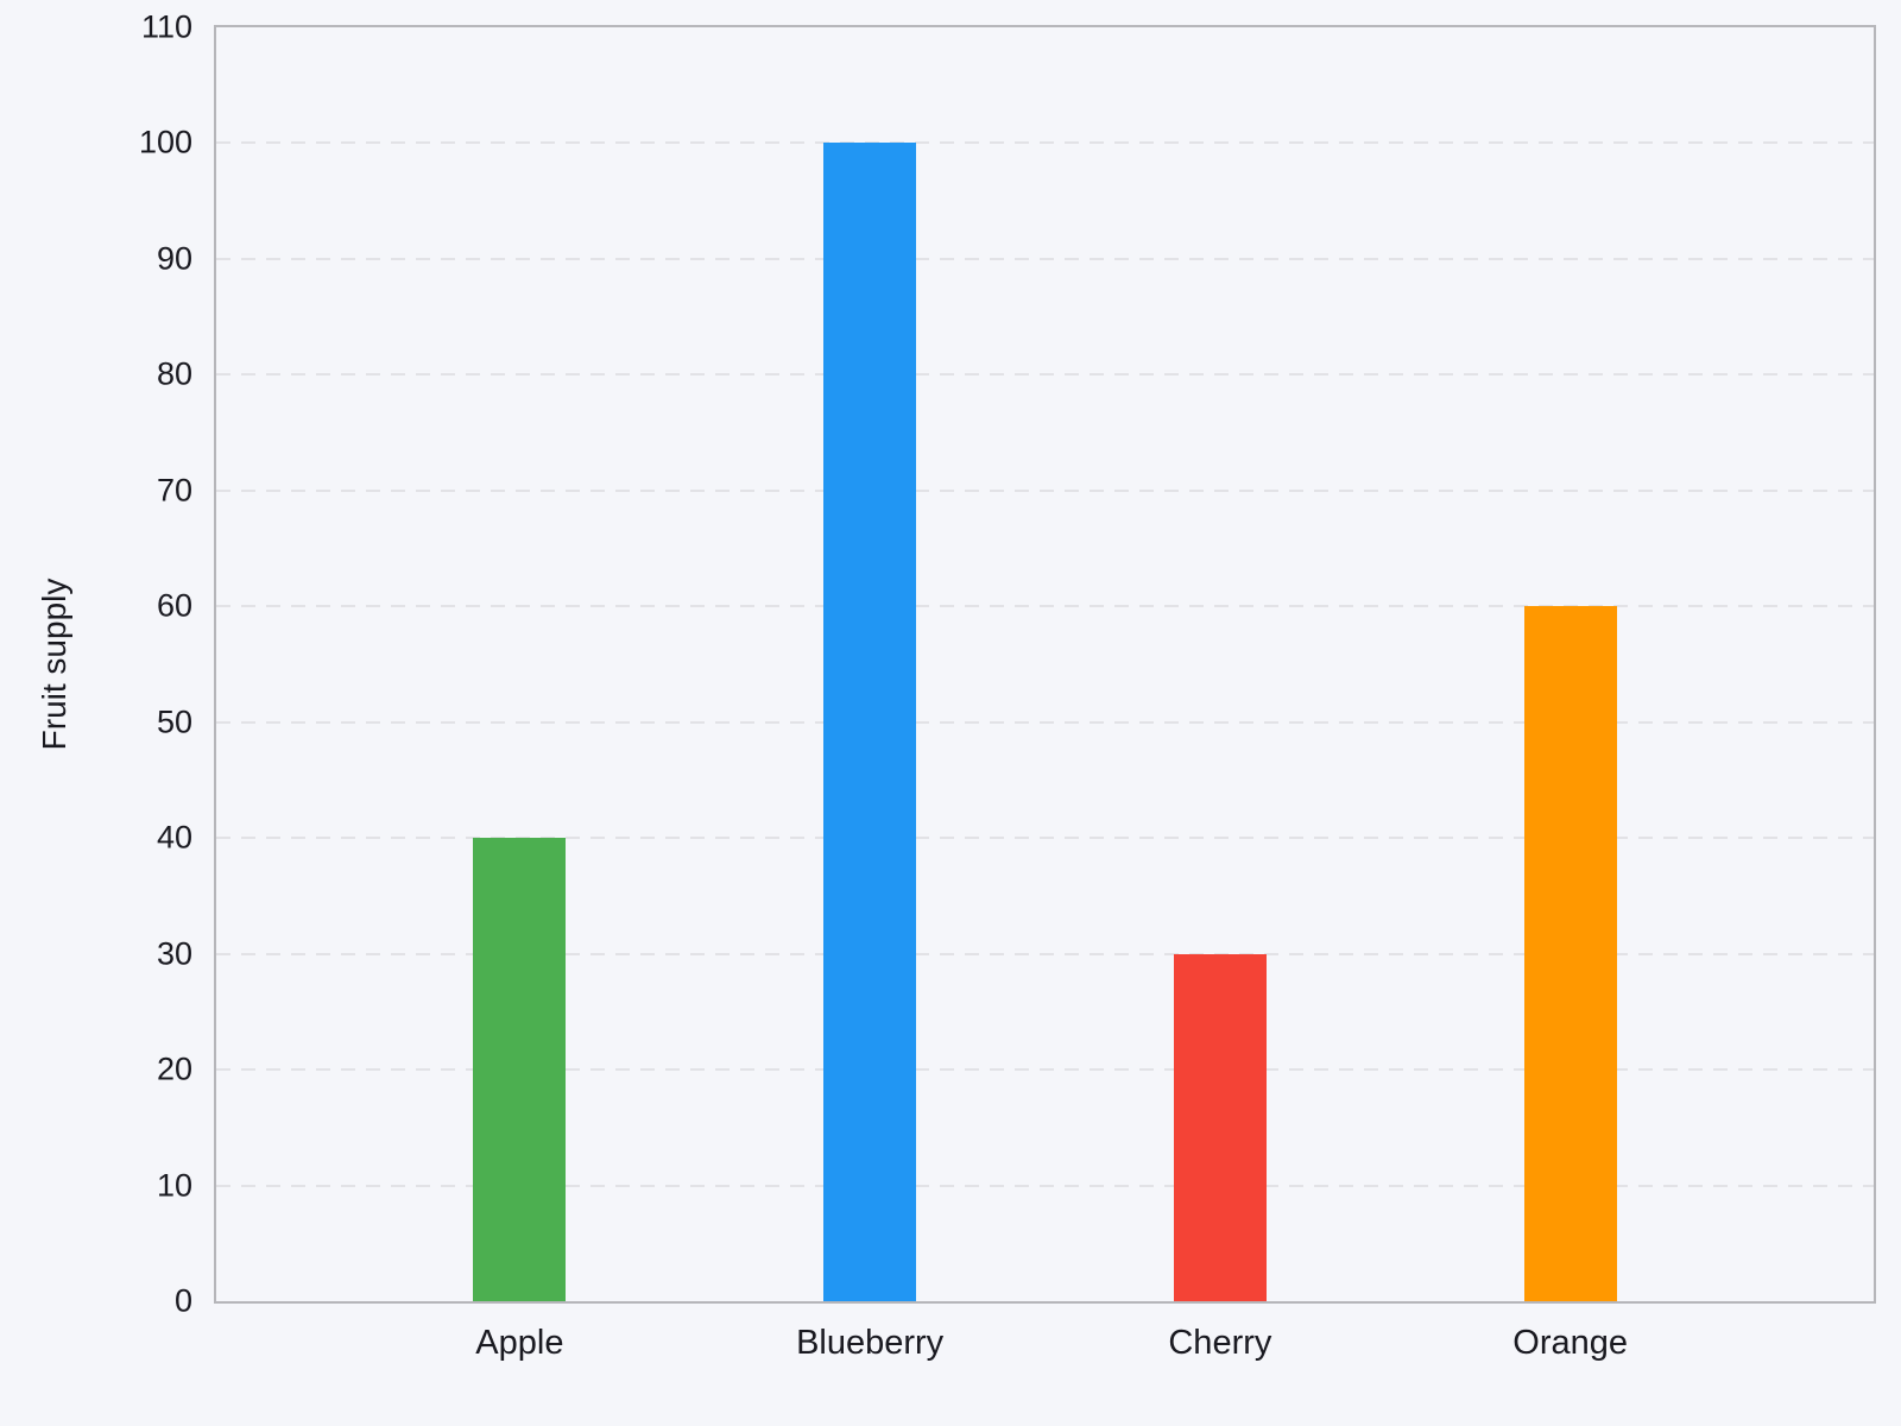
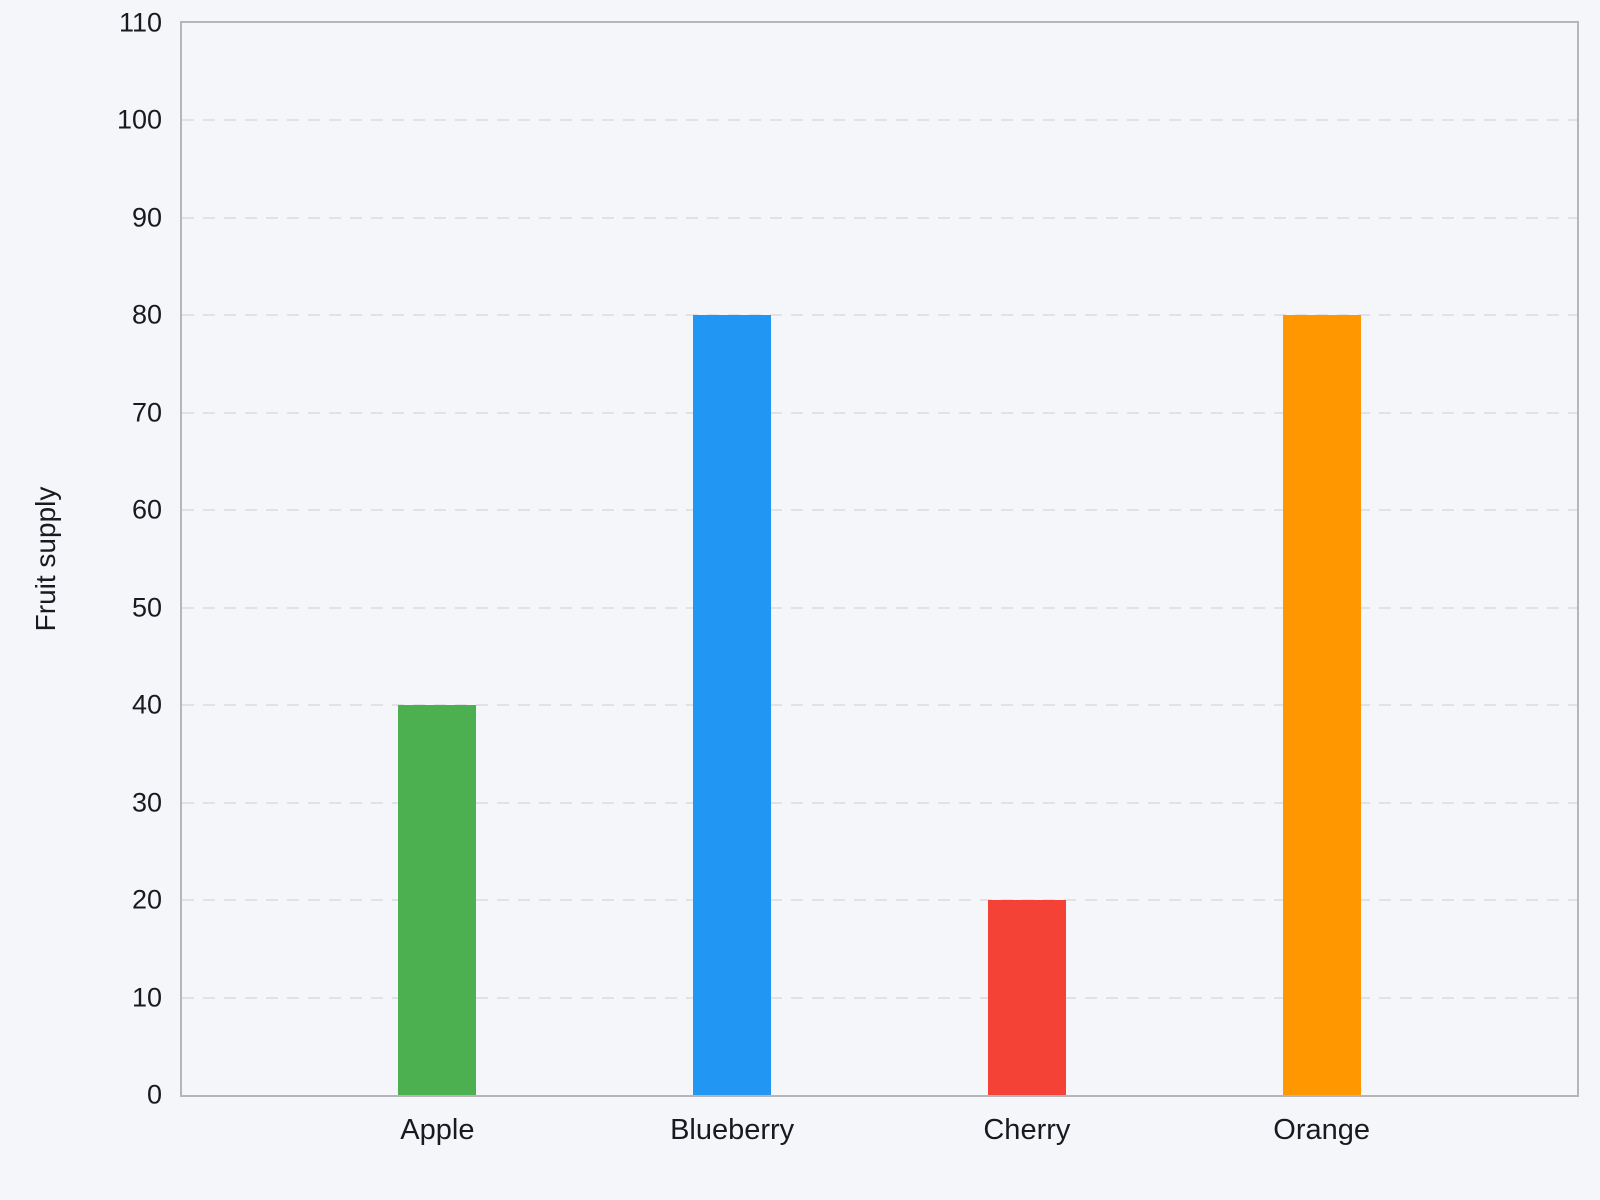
Blueberry: 100 -> 80
Cherry: 30 -> 20
Orange: 60 -> 80
